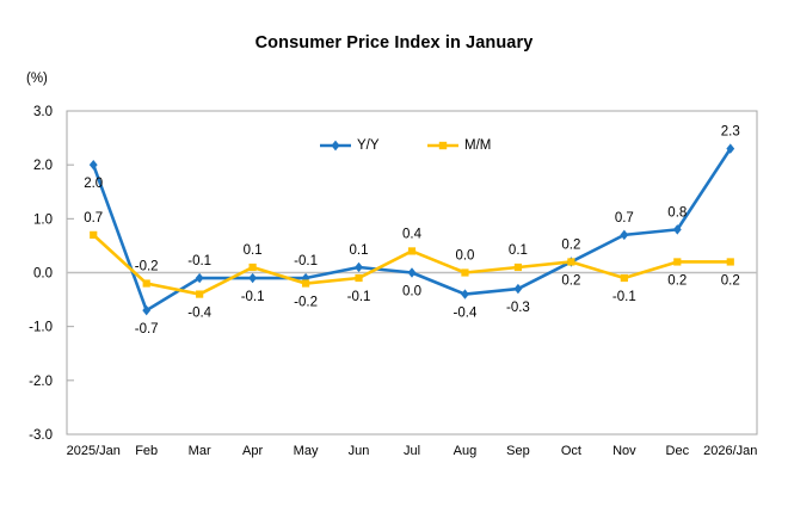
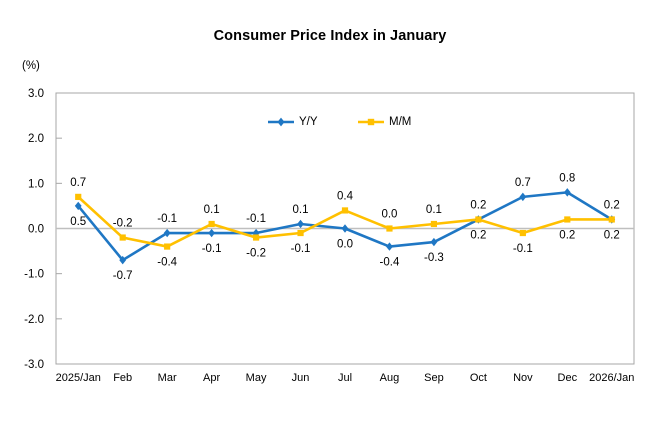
Y/Y/2025/Jan: 2.0 -> 0.5
Y/Y/2026/Jan: 2.3 -> 0.2
